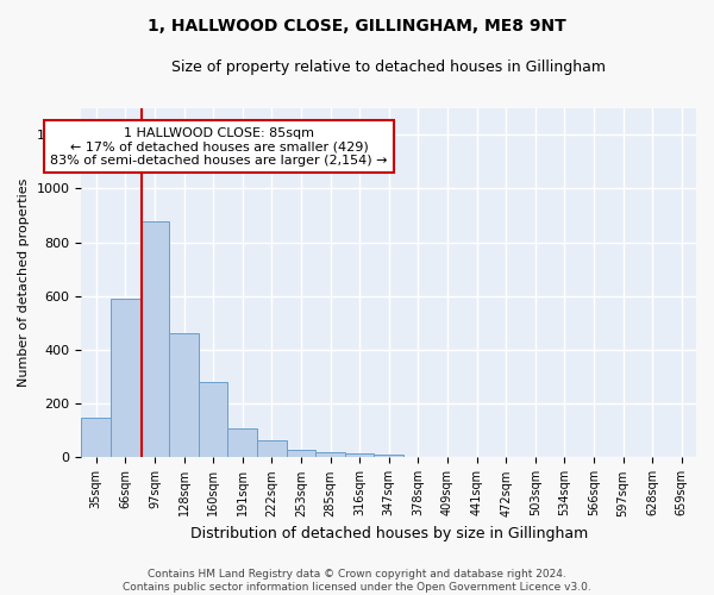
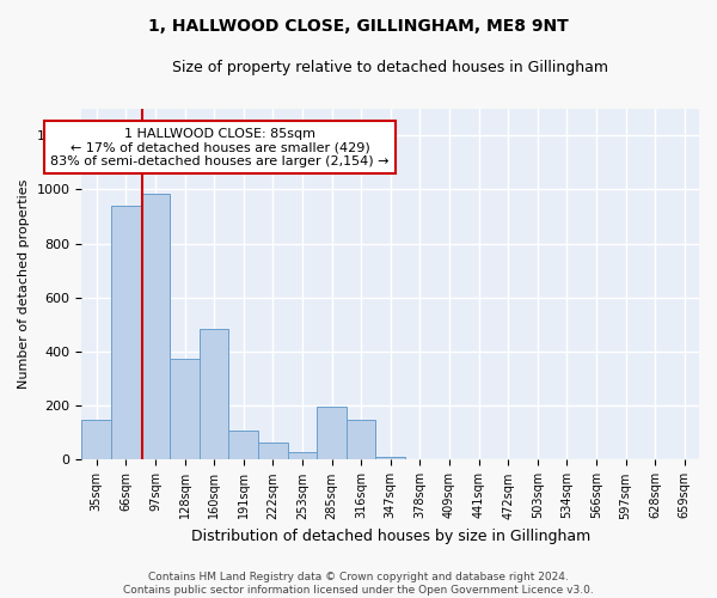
66sqm: 590 -> 940
97sqm: 880 -> 985
128sqm: 460 -> 375
160sqm: 280 -> 485
285sqm: 20 -> 195
316sqm: 15 -> 150
